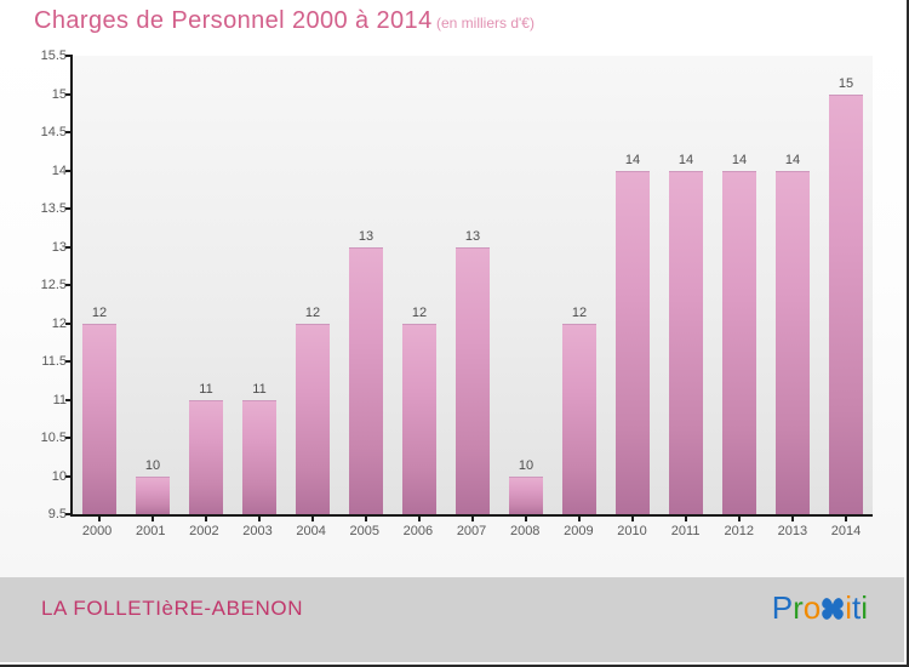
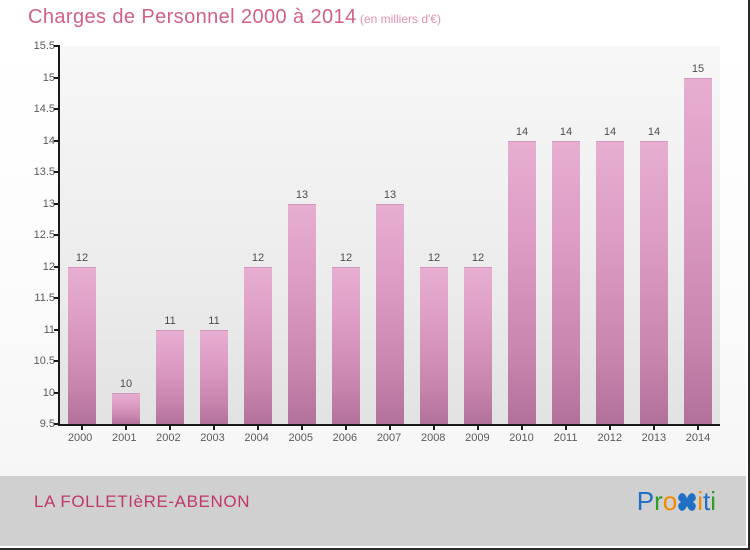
2008: 10 -> 12
